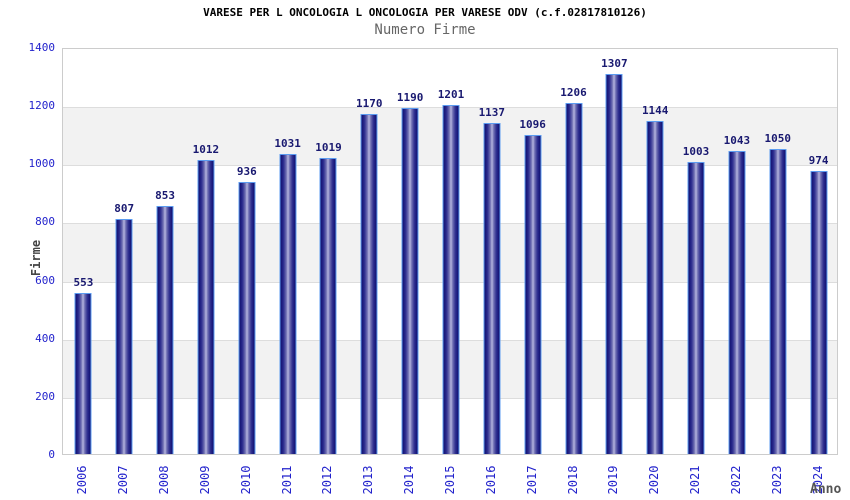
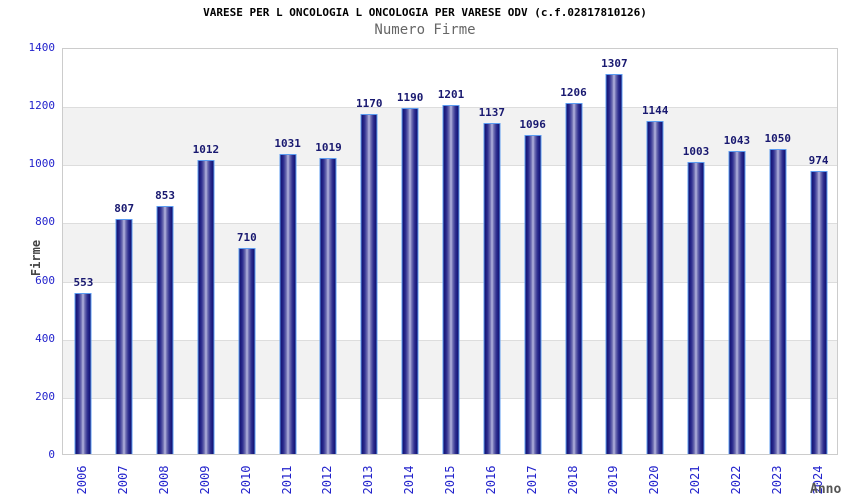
2010: 936 -> 710
